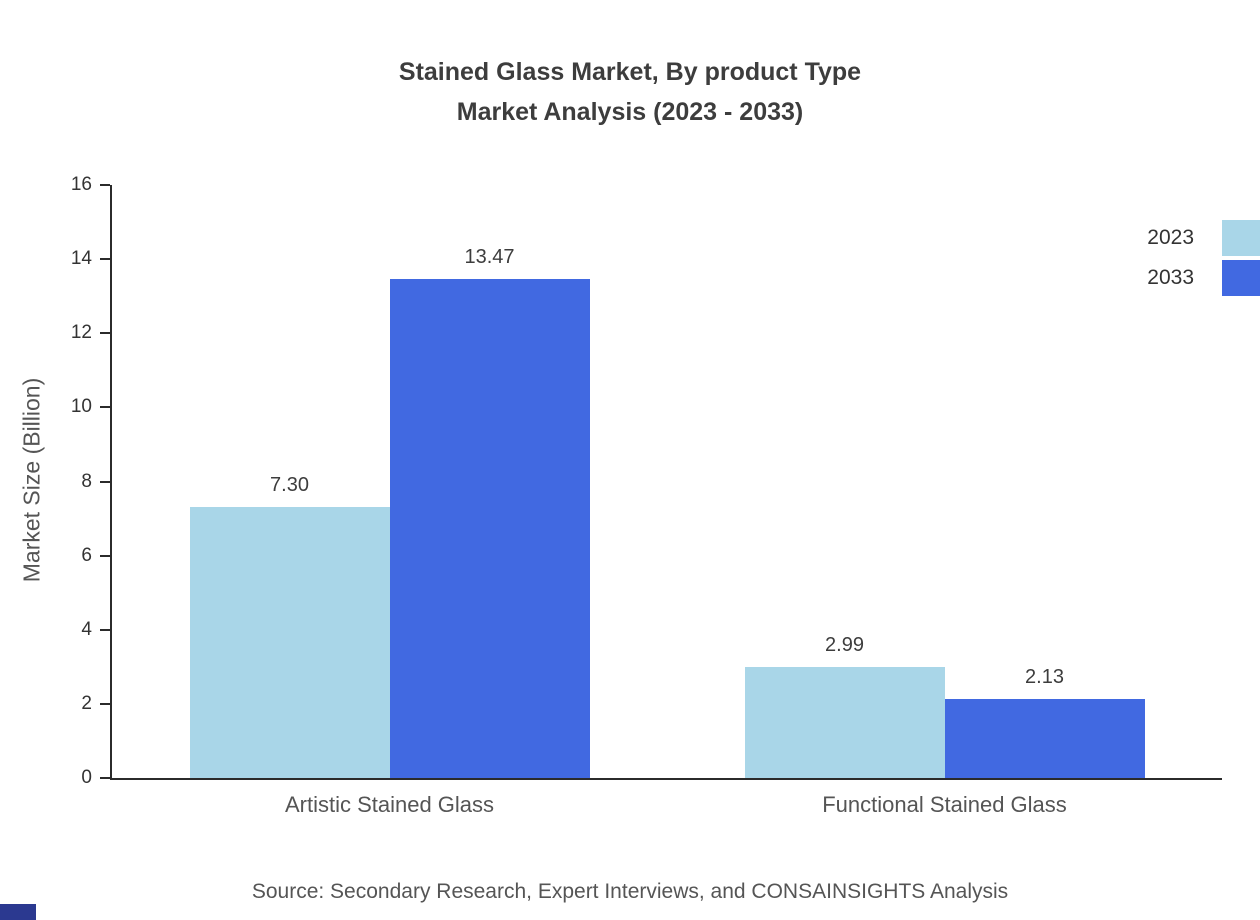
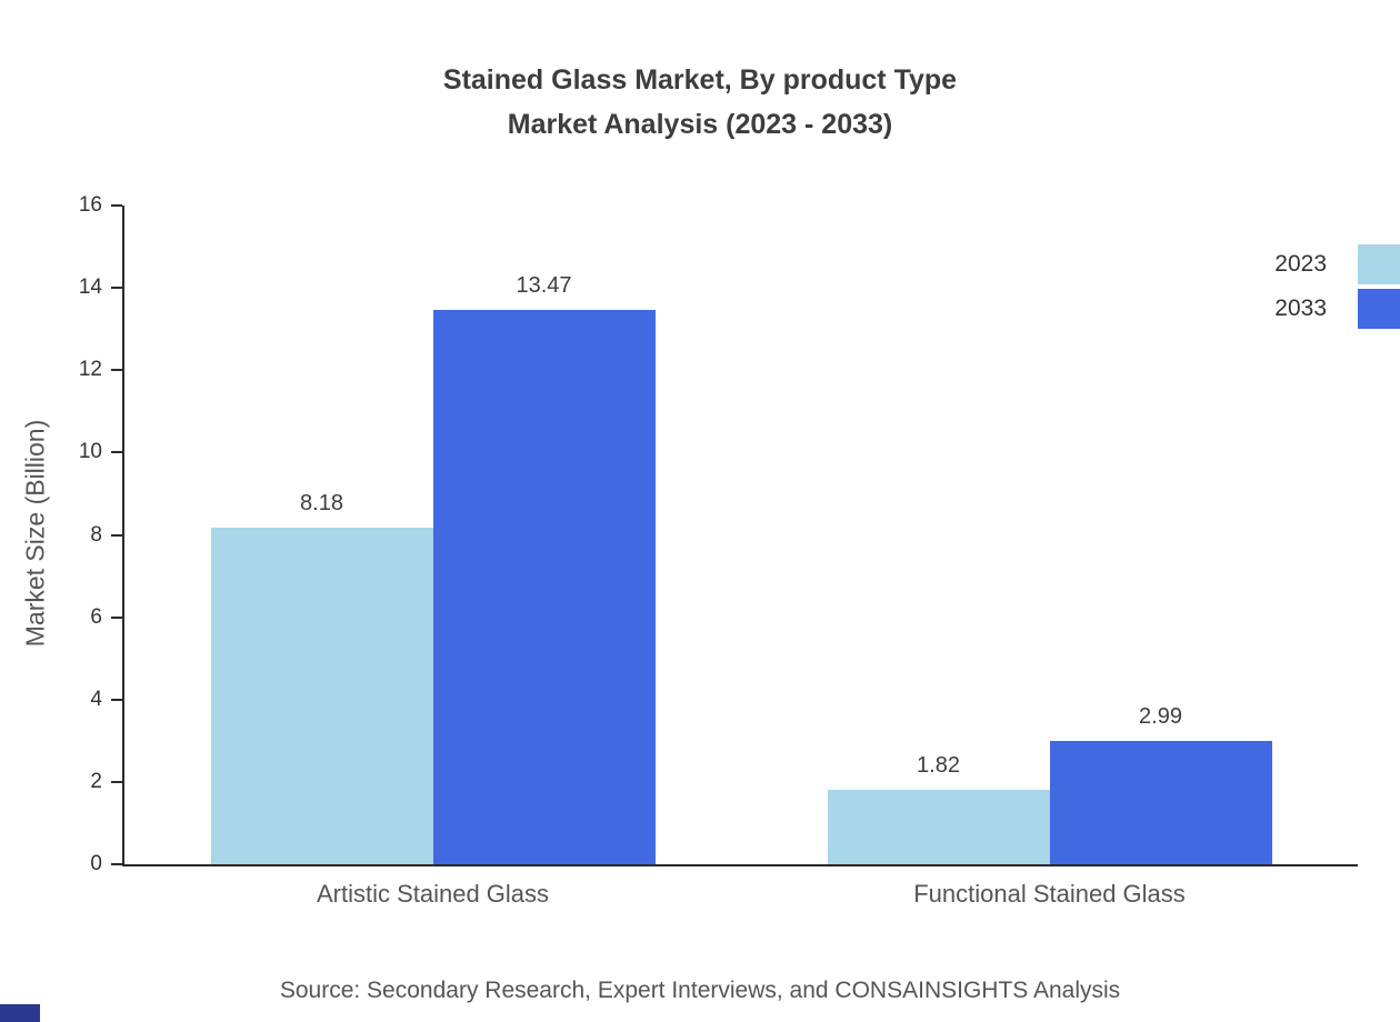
2023/Artistic Stained Glass: 7.30 -> 8.18
2023/Functional Stained Glass: 2.99 -> 1.82
2033/Functional Stained Glass: 2.13 -> 2.99
